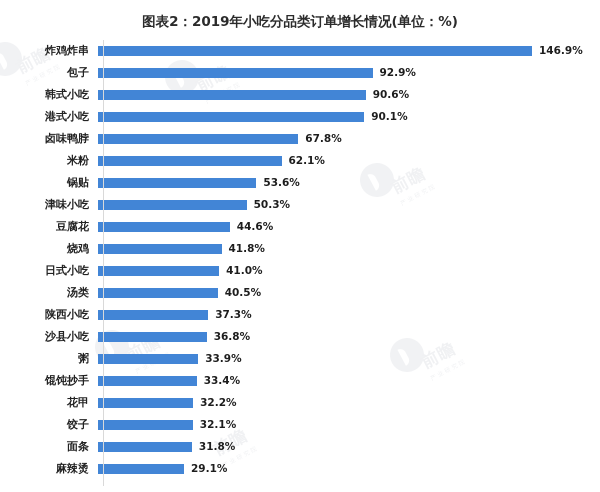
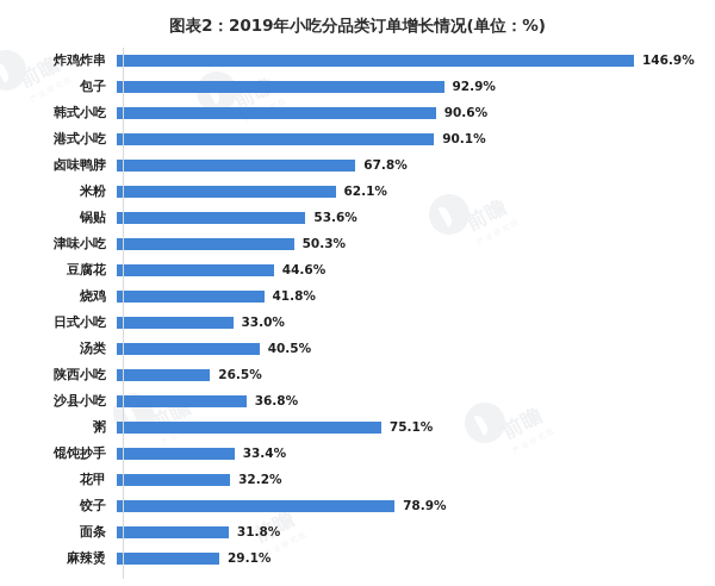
日式小吃: 41.0% -> 33.0%
陕西小吃: 37.3% -> 26.5%
粥: 33.9% -> 75.1%
饺子: 32.1% -> 78.9%
